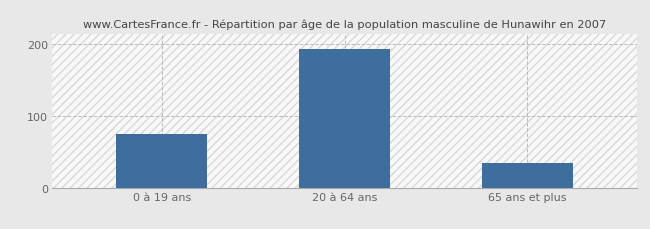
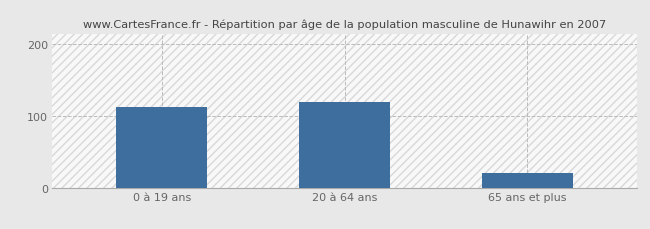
0 à 19 ans: 75 -> 112
20 à 64 ans: 193 -> 120
65 ans et plus: 35 -> 20
